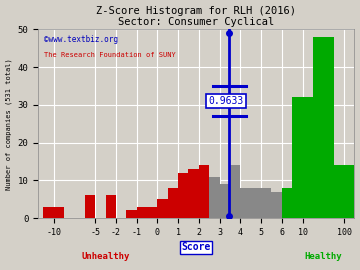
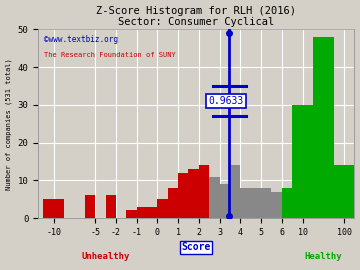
-10: 3 -> 5
10: 32 -> 30
